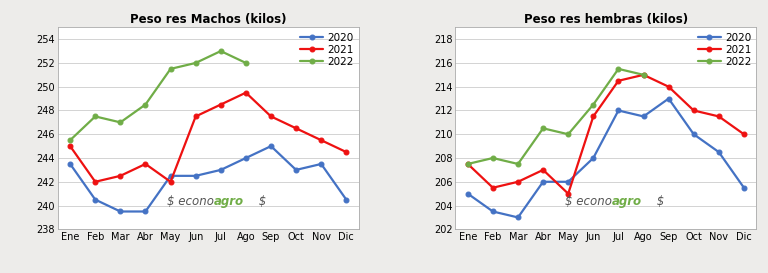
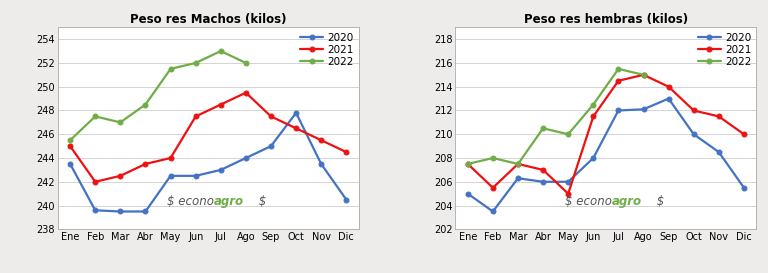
Peso res Machos (kilos)/2020/Feb: 240.5 -> 239.6
Peso res Machos (kilos)/2021/May: 242.0 -> 244.0
Peso res Machos (kilos)/2020/Oct: 243.0 -> 247.8
Peso res hembras (kilos)/2020/Mar: 203.0 -> 206.3
Peso res hembras (kilos)/2021/Mar: 206.0 -> 207.5
Peso res hembras (kilos)/2020/Ago: 211.5 -> 212.1
